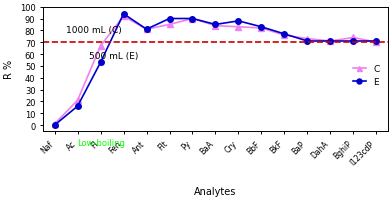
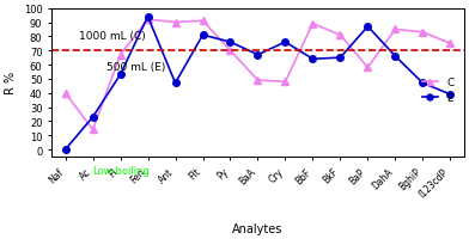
C/Naf: 1 -> 40
C/Ac: 21 -> 14
E/Ac: 16 -> 23
C/Ant: 81 -> 90
E/Ant: 81 -> 47
C/Flt: 85 -> 91
E/Flt: 90 -> 81
C/Py: 90 -> 70
E/Py: 90 -> 76
C/BaA: 84 -> 49
E/BaA: 85 -> 67
C/Cry: 83 -> 48
E/Cry: 88 -> 76
C/BbF: 82 -> 89
E/BbF: 83 -> 64
C/BkF: 76 -> 81
E/BkF: 77 -> 65
C/BaP: 73 -> 58
E/BaP: 71 -> 87
C/DahA: 71 -> 85
E/DahA: 71 -> 66
C/BghiP: 74 -> 83
E/BghiP: 71 -> 47
C/I123cdP: 70 -> 75
E/I123cdP: 71 -> 39
